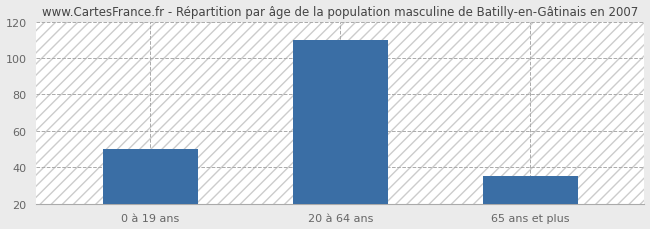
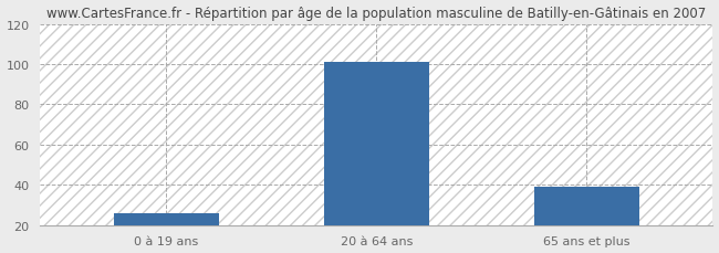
0 à 19 ans: 50 -> 26
20 à 64 ans: 110 -> 101
65 ans et plus: 35 -> 39
